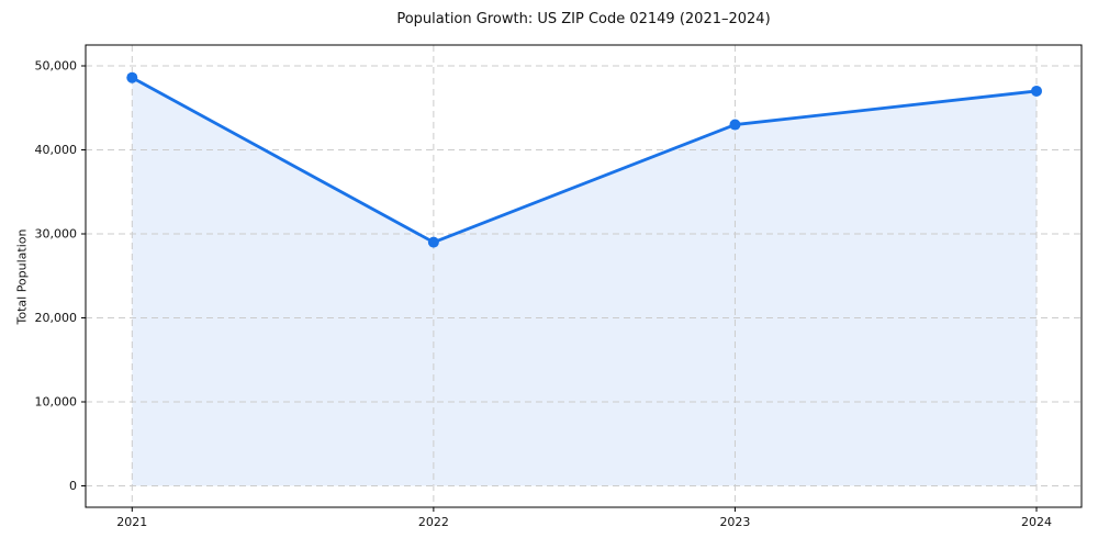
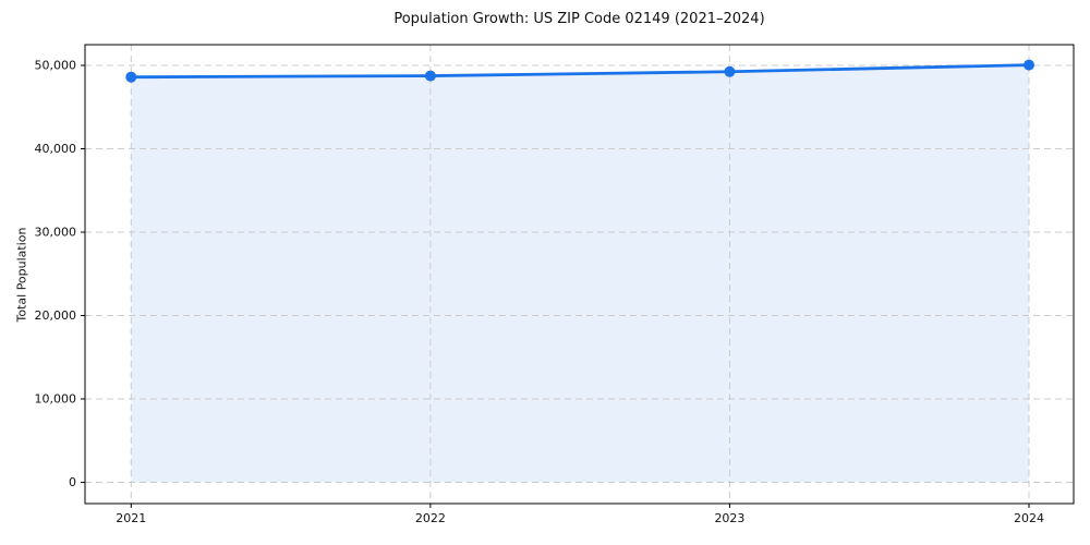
2022: 29000 -> 49000
2023: 43000 -> 49000
2024: 47000 -> 50000
